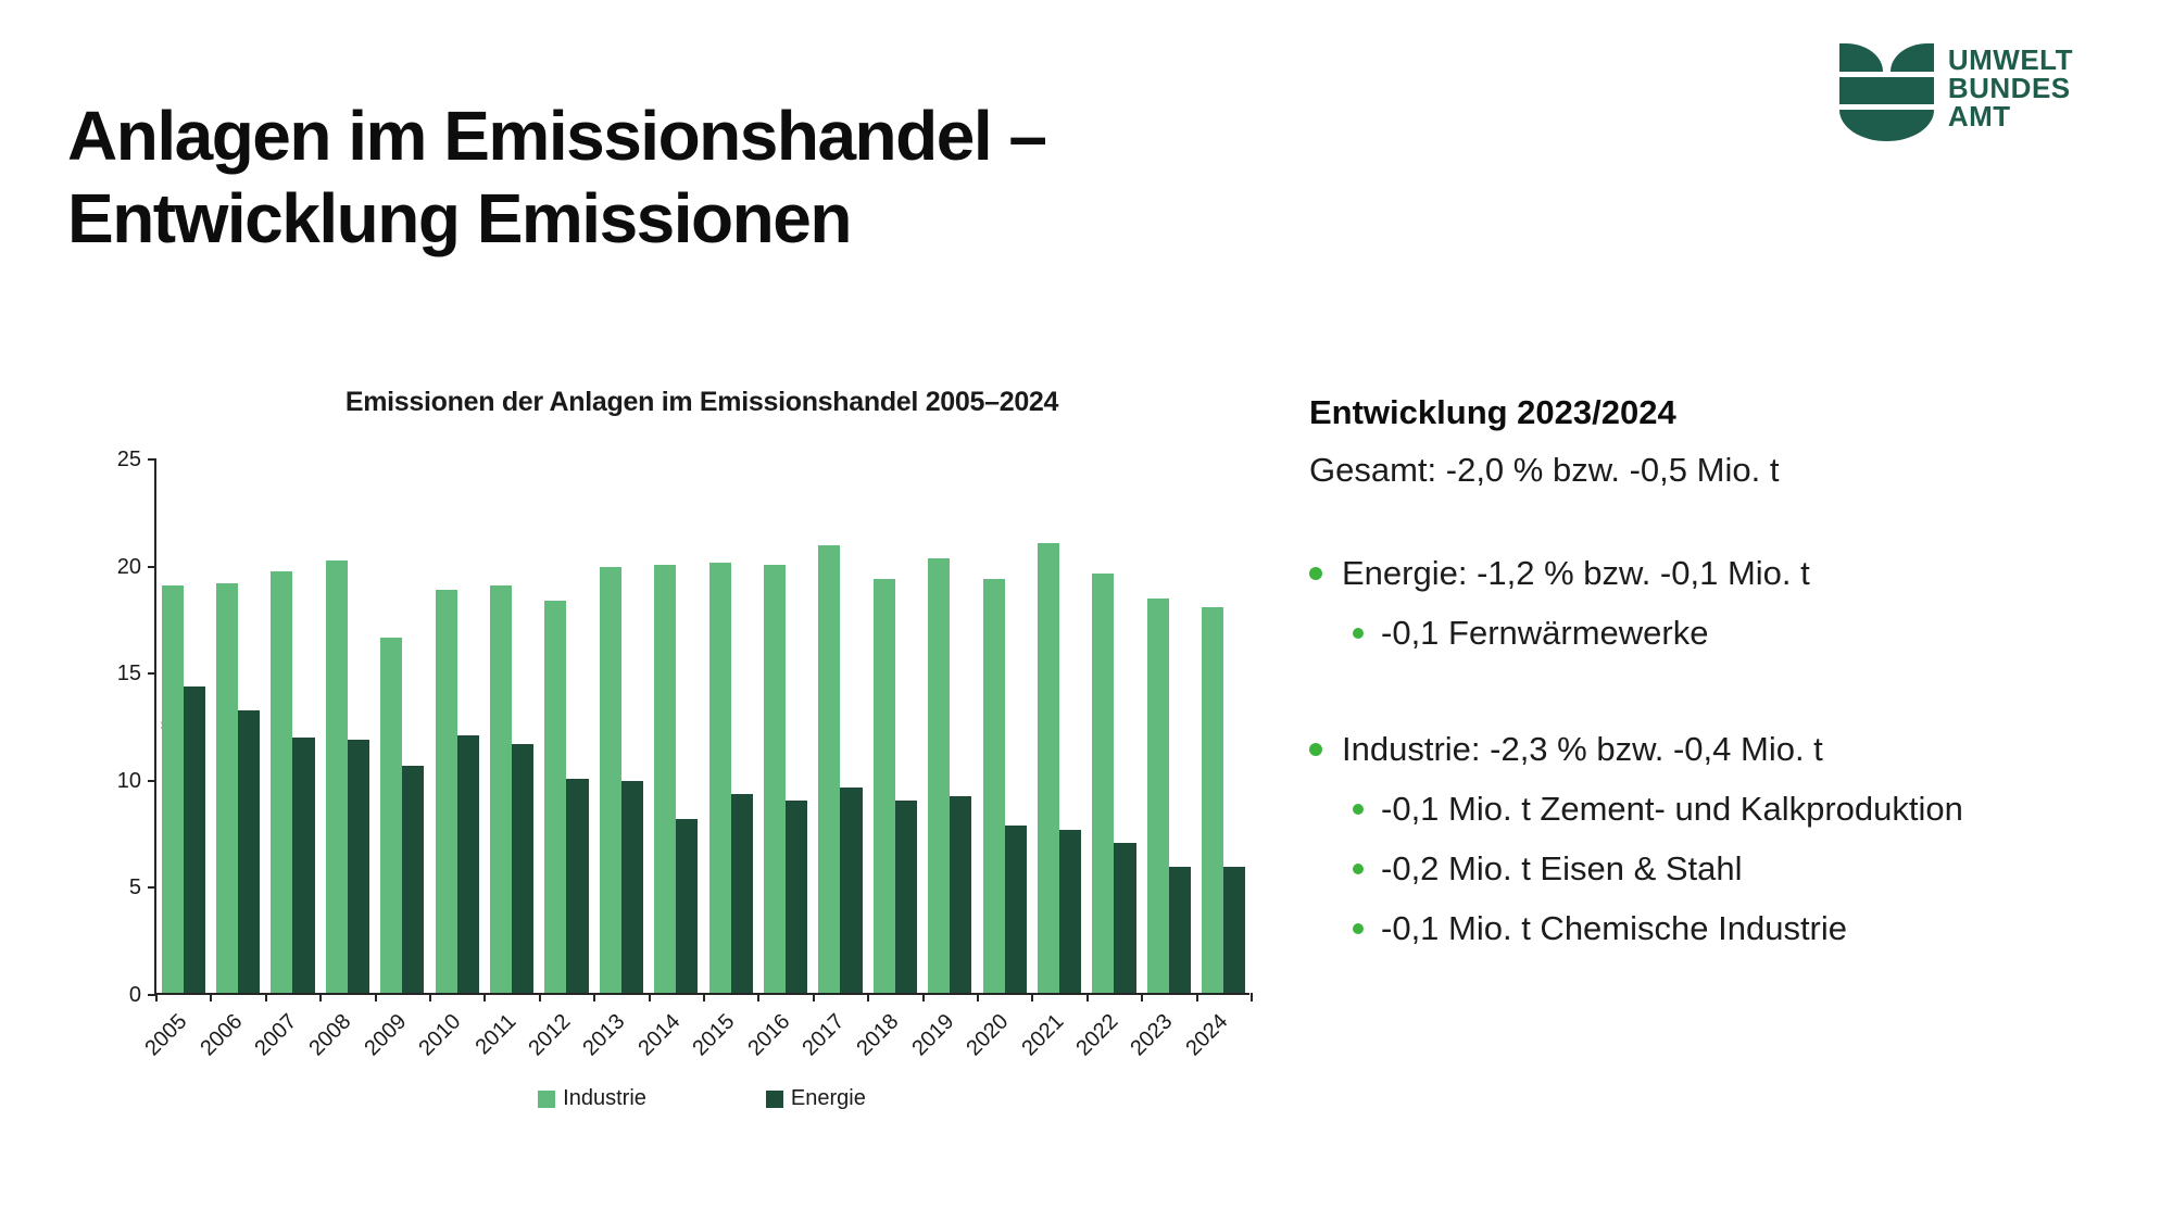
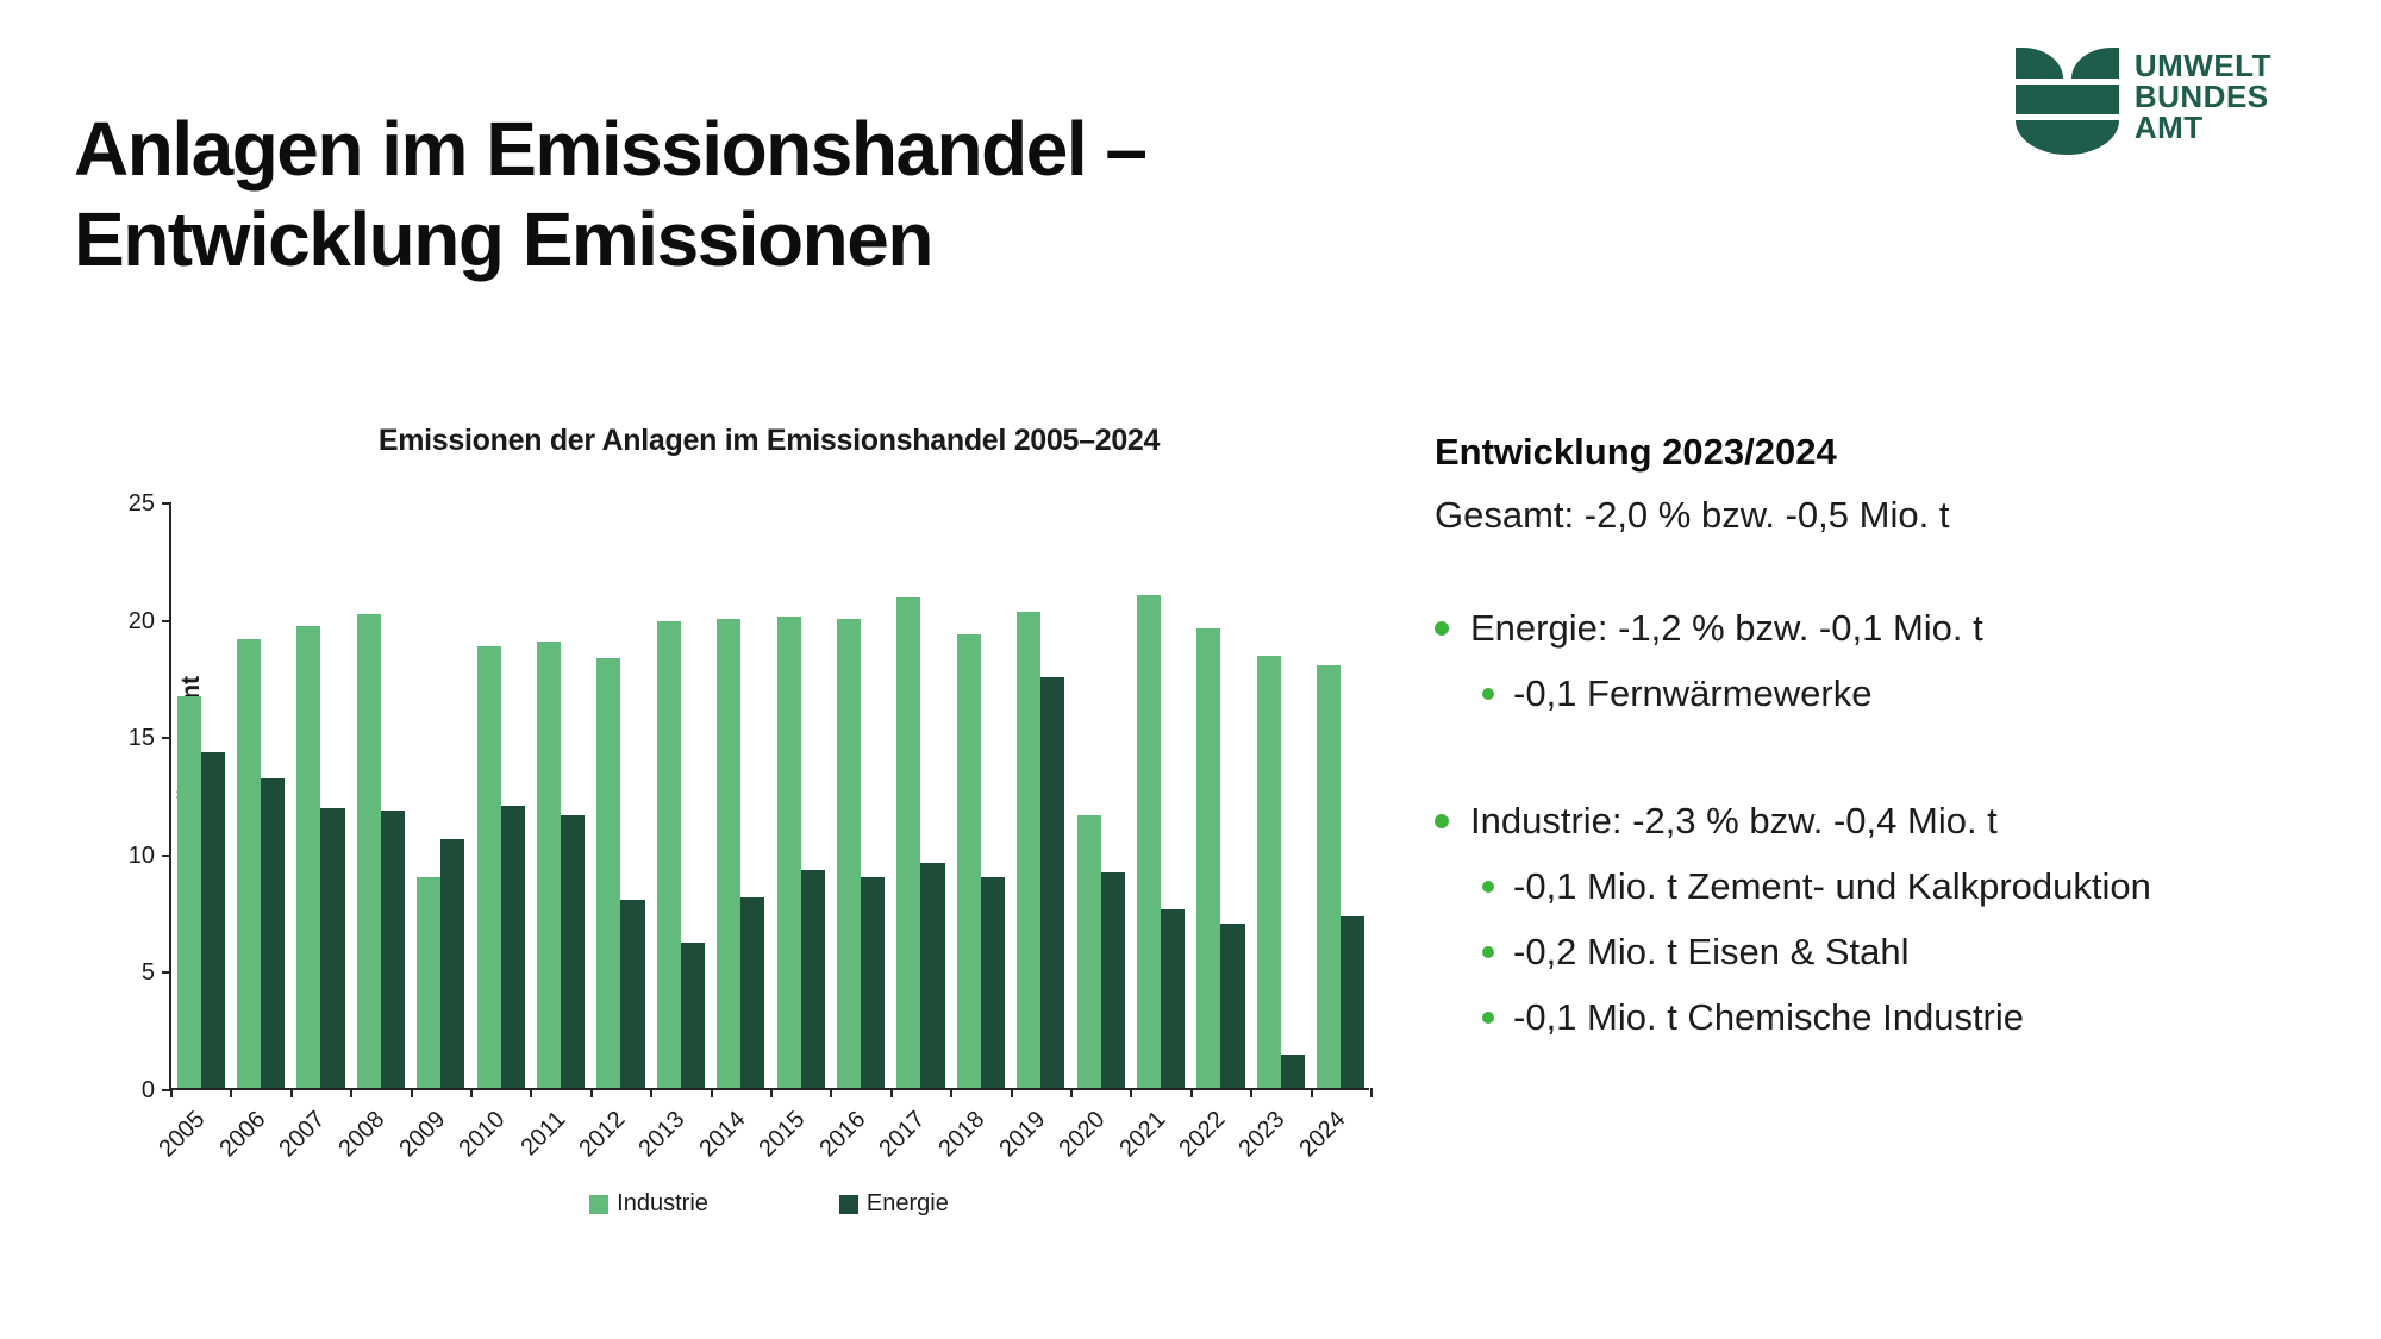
Industrie/2005: 19.0 -> 16.7
Industrie/2009: 16.6 -> 9.0
Energie/2012: 10.0 -> 8.0
Energie/2013: 9.9 -> 6.2
Energie/2019: 9.2 -> 17.5
Industrie/2020: 19.3 -> 11.6
Energie/2020: 7.8 -> 9.2
Energie/2023: 5.9 -> 1.4
Energie/2024: 5.9 -> 7.3
